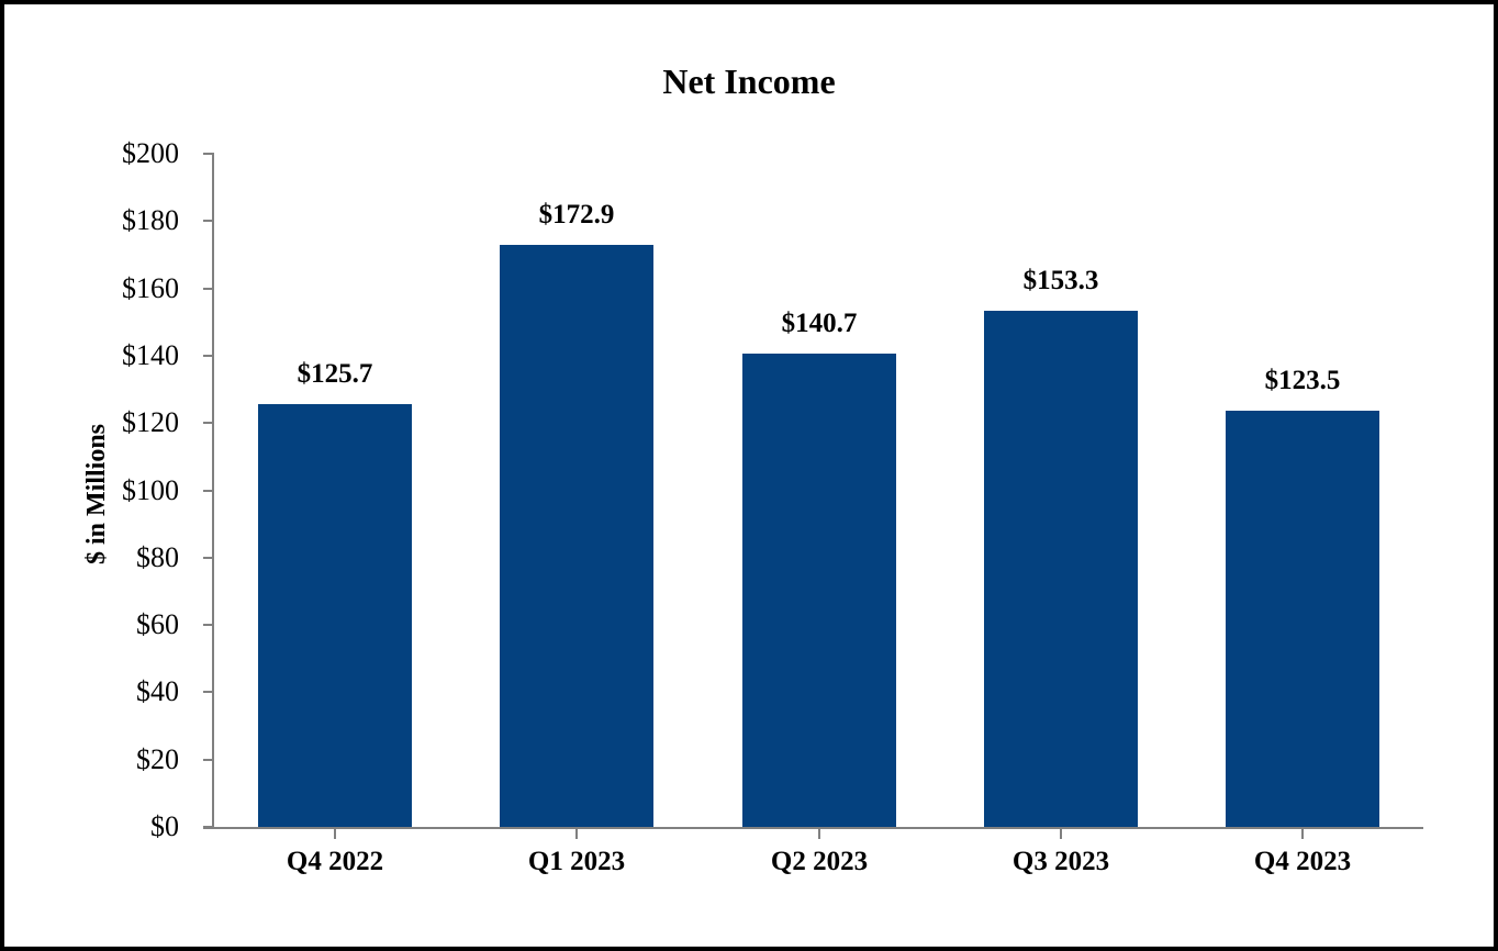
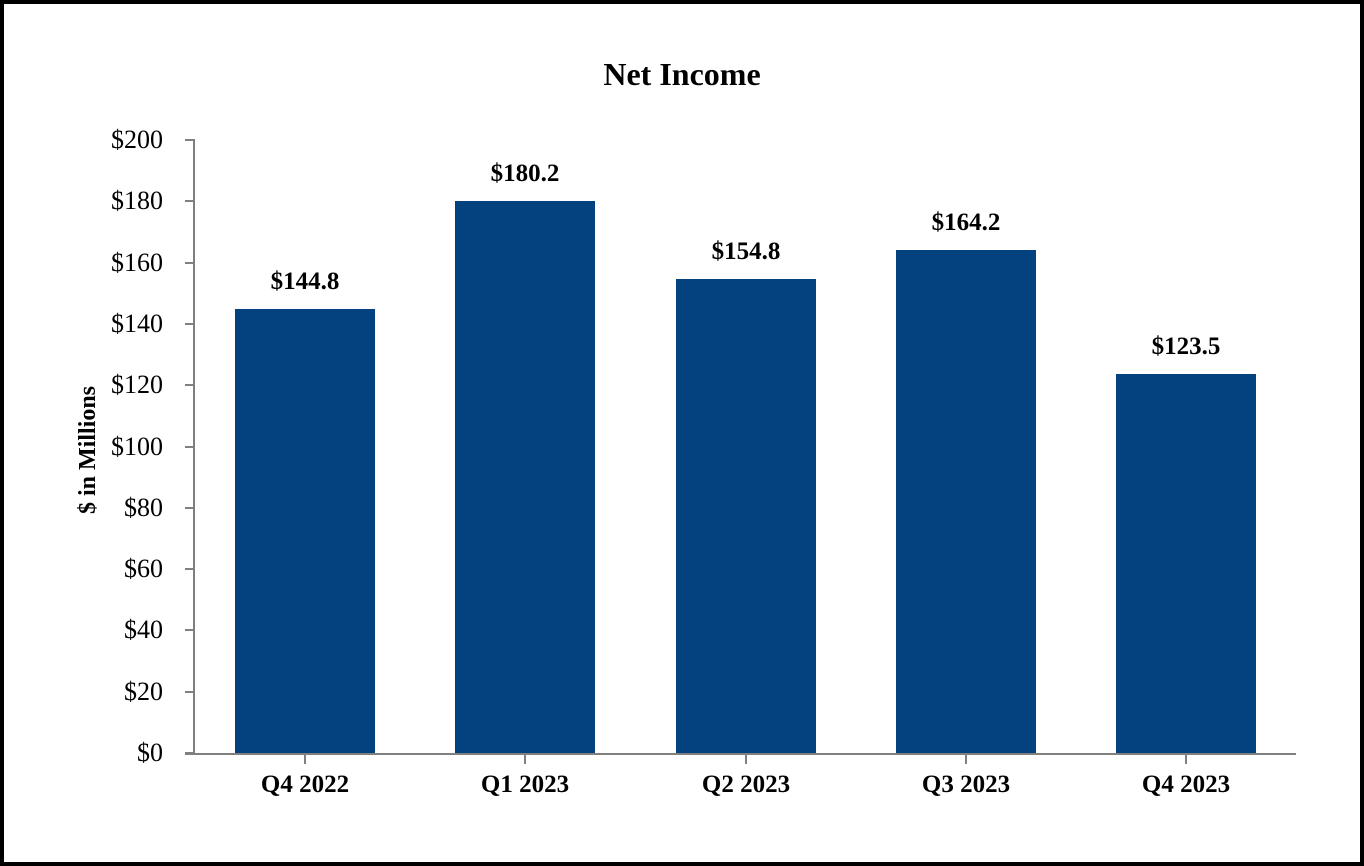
Q4 2022: $125.7 -> $144.8
Q1 2023: $172.9 -> $180.2
Q2 2023: $140.7 -> $154.8
Q3 2023: $153.3 -> $164.2
